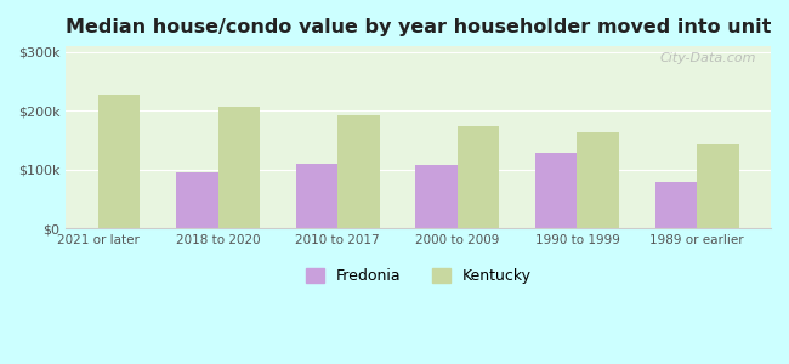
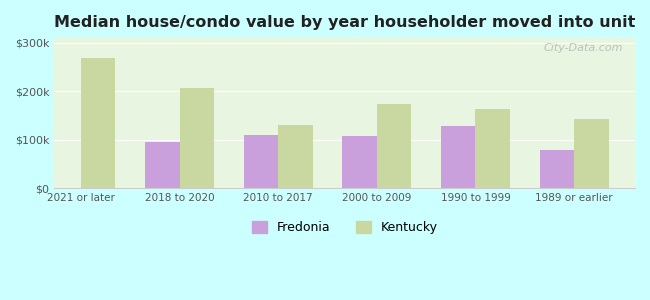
Kentucky/2021 or later: $228k -> $270k
Kentucky/2010 to 2017: $193k -> $130k
